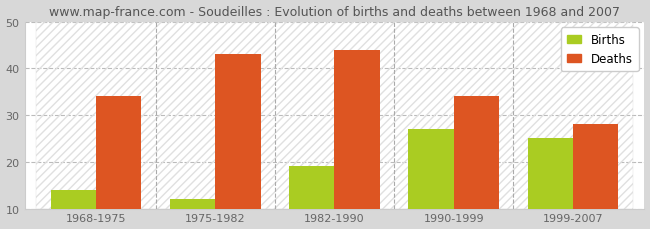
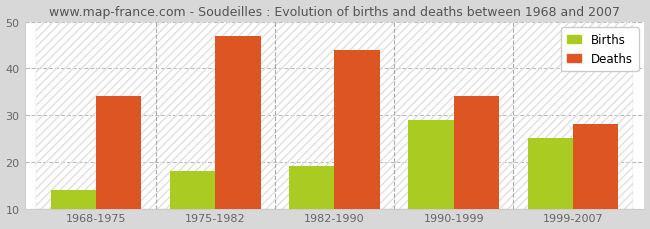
Births/1975-1982: 12 -> 18
Deaths/1975-1982: 43 -> 47
Births/1990-1999: 27 -> 29
